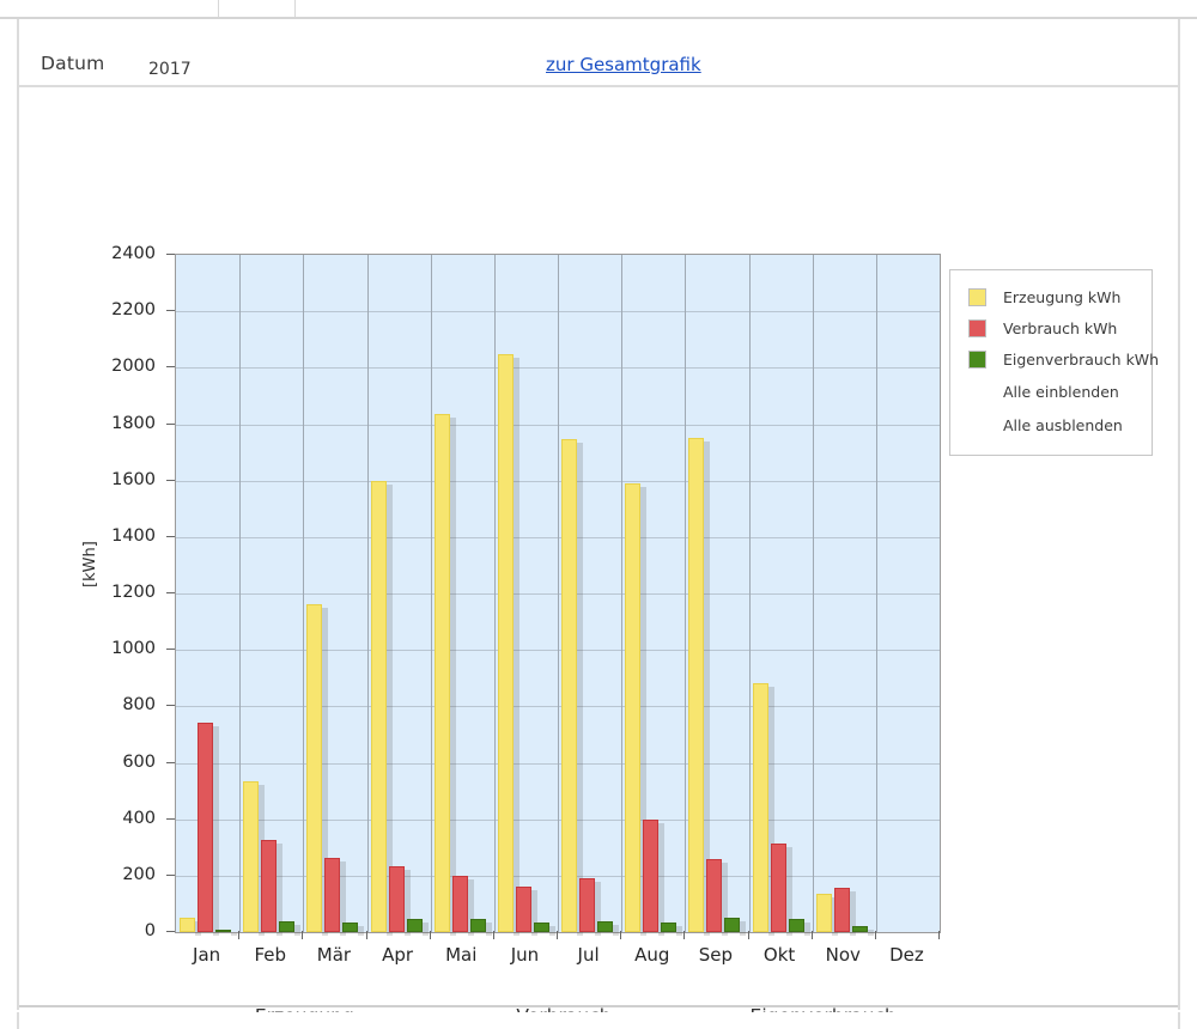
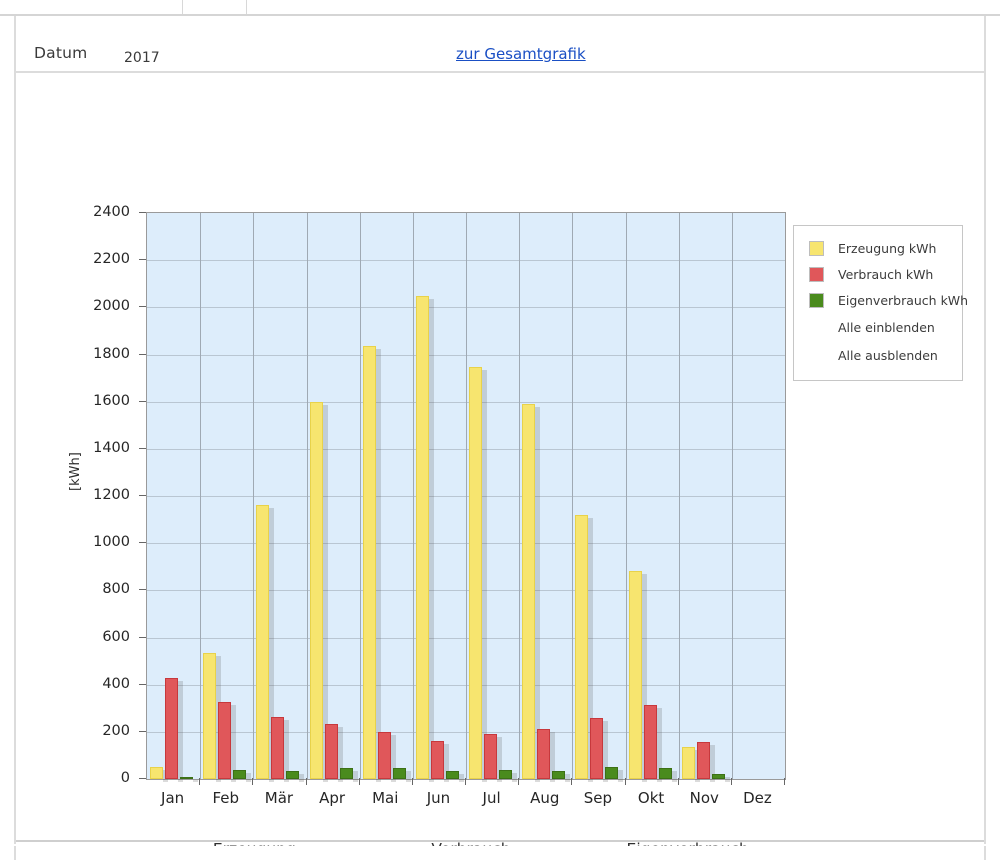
Verbrauch kWh/Jan: 740 -> 430
Verbrauch kWh/Aug: 400 -> 210
Erzeugung kWh/Sep: 1750 -> 1120
